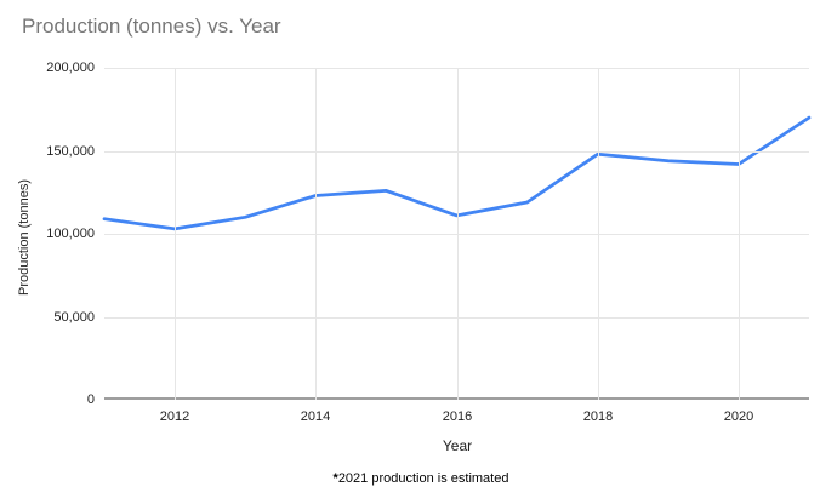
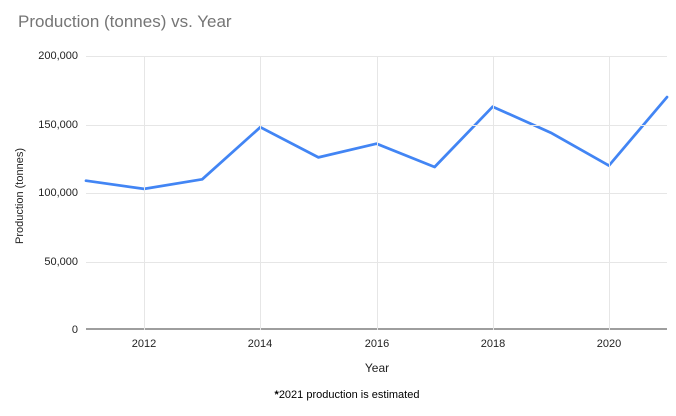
2014: 123000 -> 148000
2016: 111000 -> 136000
2018: 148000 -> 163000
2020: 142000 -> 120000
